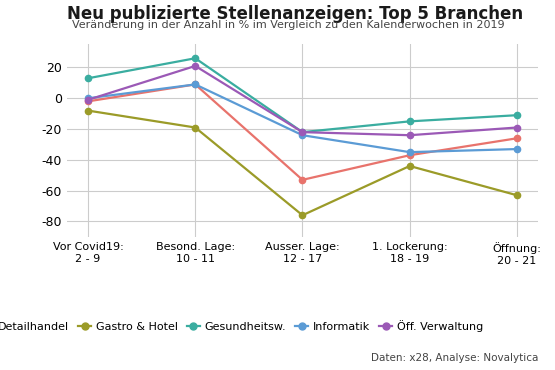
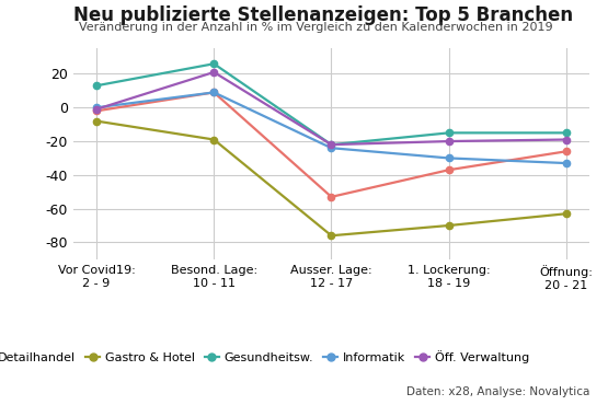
Gastro & Hotel/1. Lockerung: 18 - 19: -44 -> -70
Informatik/1. Lockerung: 18 - 19: -35 -> -30
Öff. Verwaltung/1. Lockerung: 18 - 19: -24 -> -20
Gesundheitsw./Öffnung: 20 - 21: -11 -> -15
